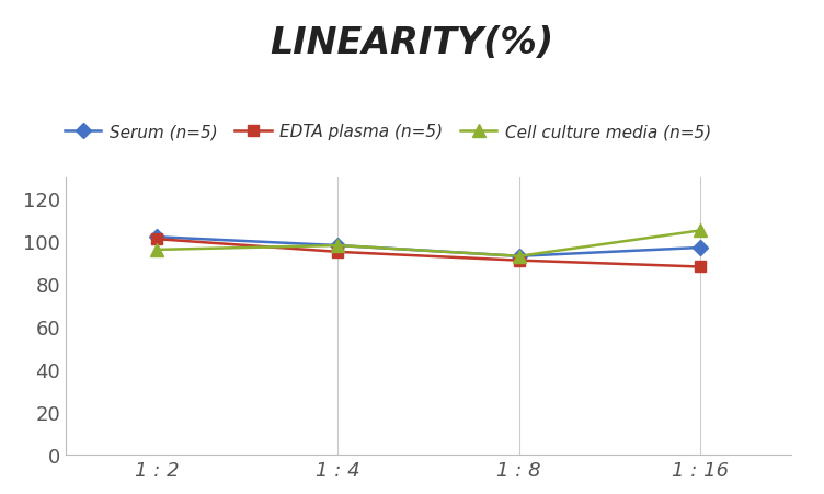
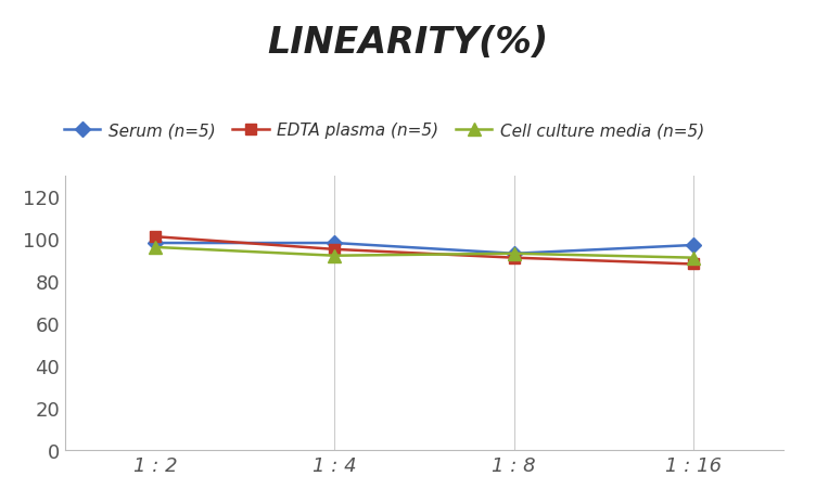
Serum (n=5)/1 : 2: 102 -> 98
Cell culture media (n=5)/1 : 4: 98 -> 92
Cell culture media (n=5)/1 : 16: 105 -> 91
